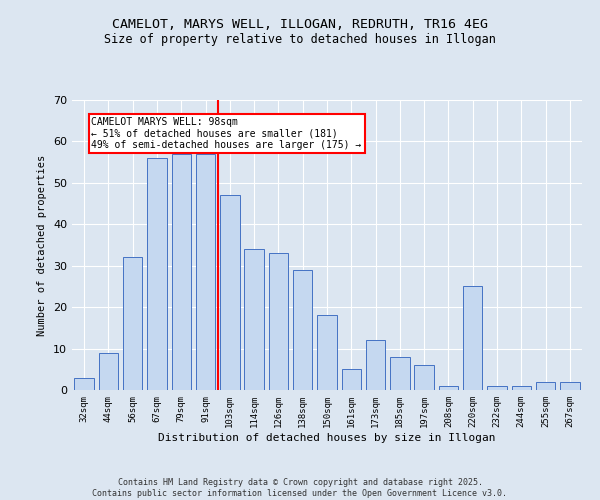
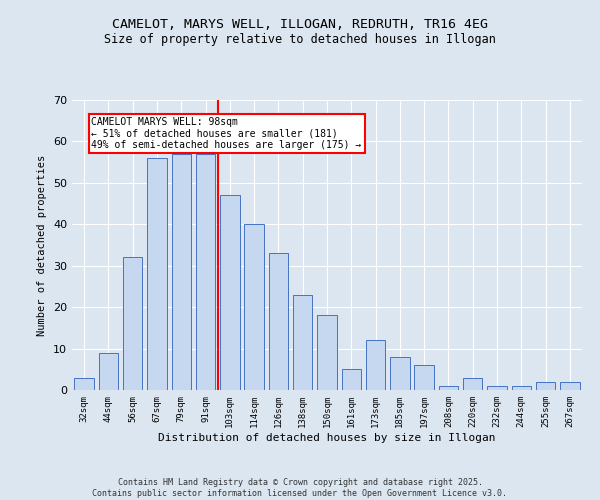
114sqm: 34 -> 40
138sqm: 29 -> 23
220sqm: 25 -> 3
